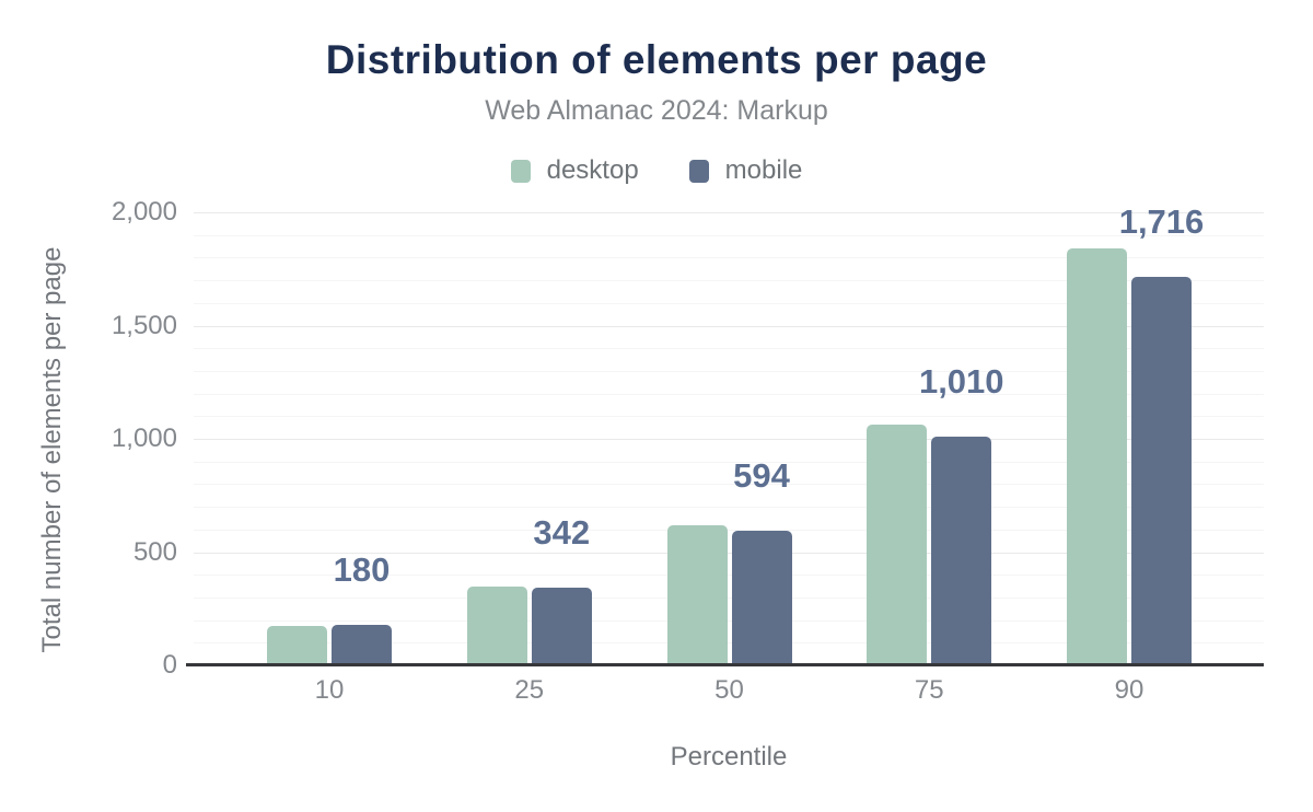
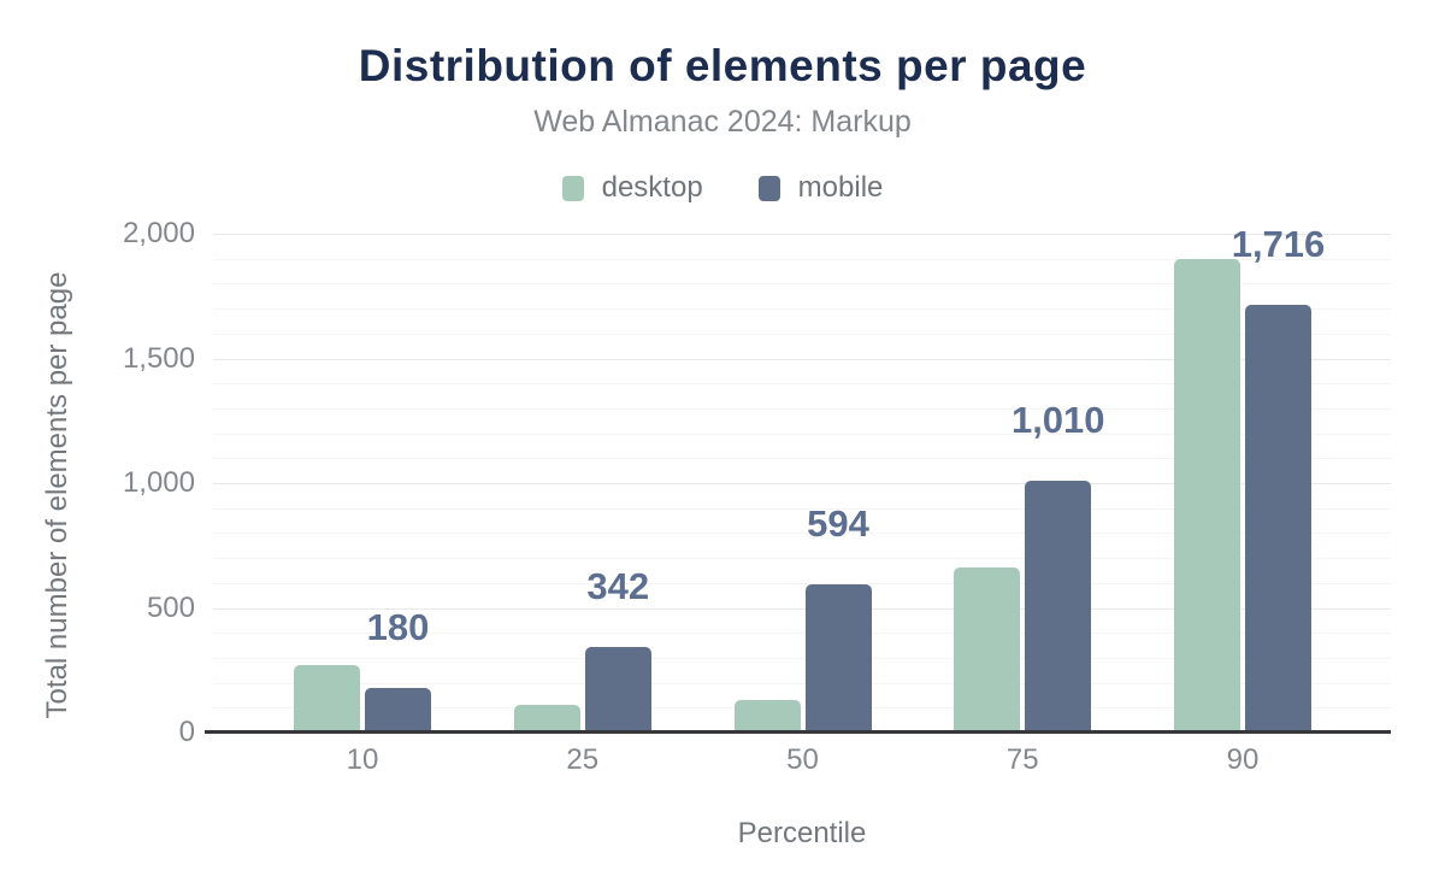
desktop/10: 180 -> 270
desktop/25: 350 -> 110
desktop/50: 620 -> 130
desktop/75: 1060 -> 660
desktop/90: 1840 -> 1900
